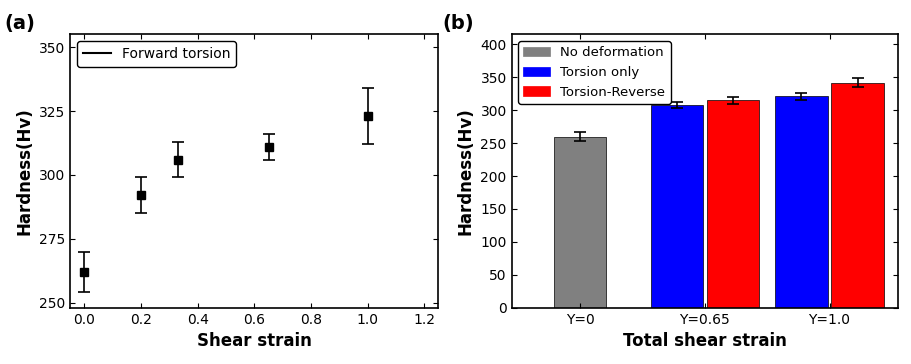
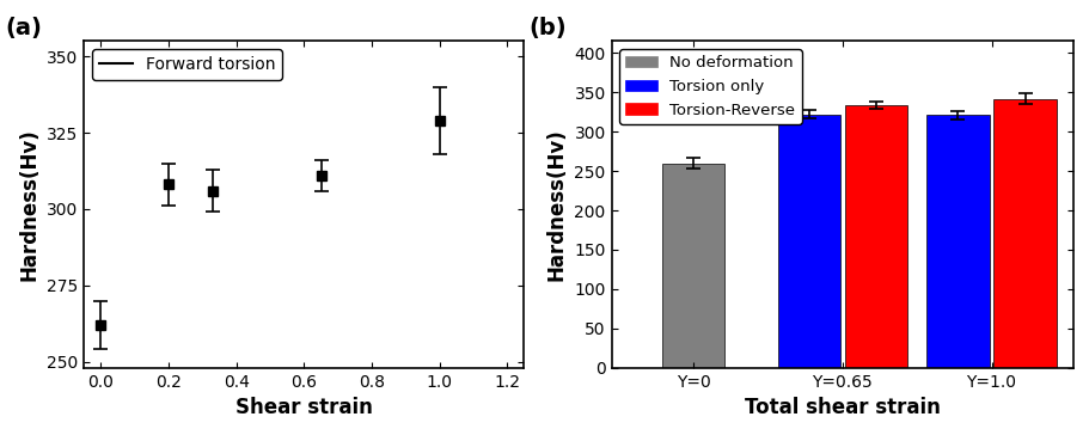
0.2: 292 -> 308
1.0: 323 -> 329
Torsion only/Υ=0.65: 308 -> 322
Torsion-Reverse/Υ=0.65: 315 -> 334
